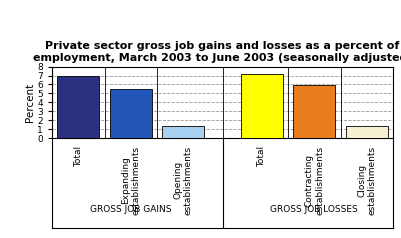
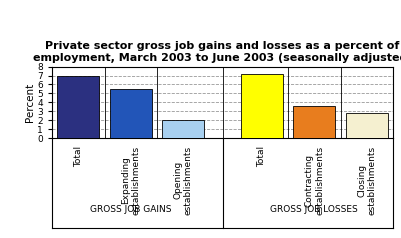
Opening establishments: 1.4 -> 2.0
Contracting establishments: 5.9 -> 3.6
Closing establishments: 1.4 -> 2.8
